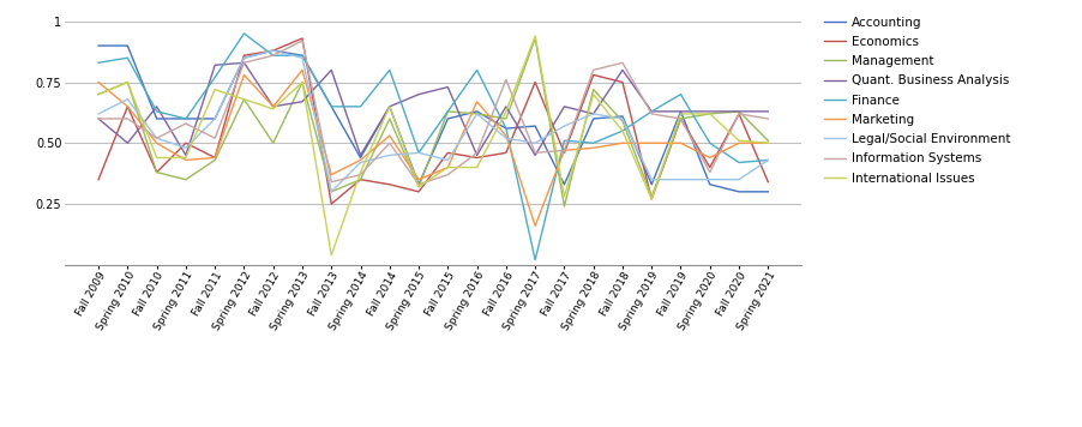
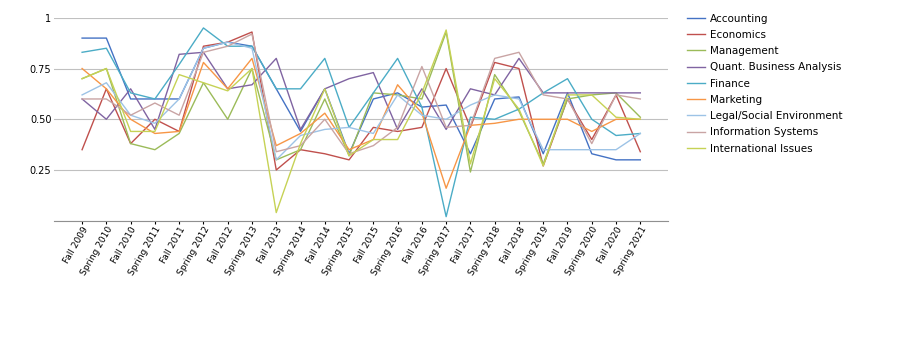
Management/Fall 2018: 0.59 -> 0.54
